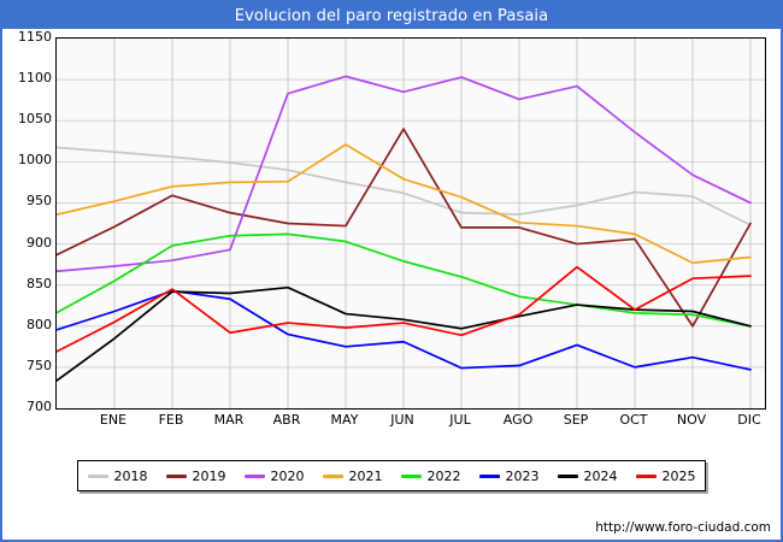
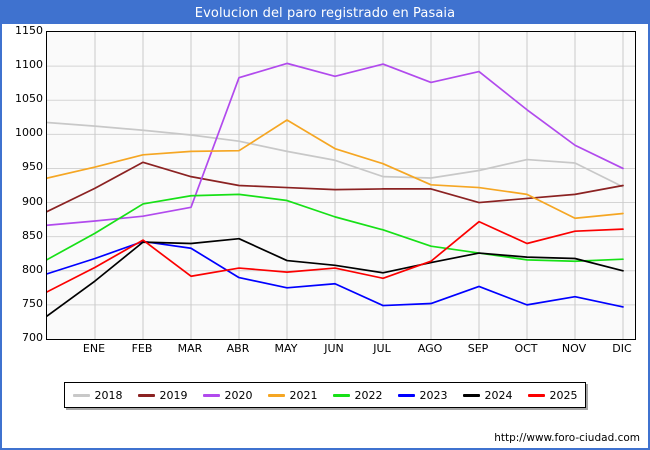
2019/JUN: 1040 -> 920
2025/OCT: 820 -> 840
2019/NOV: 800 -> 910
2022/DIC: 800 -> 820
